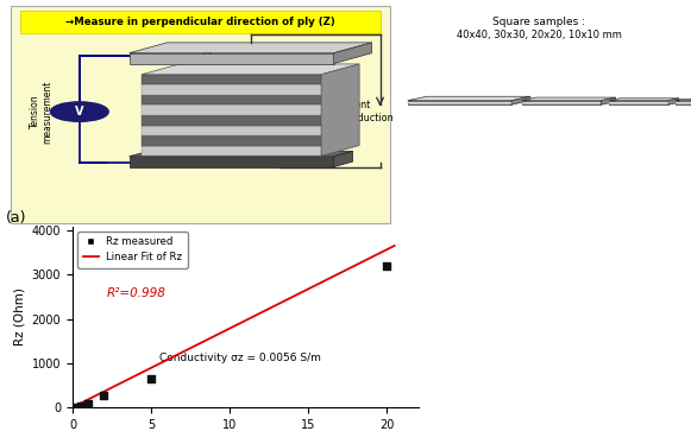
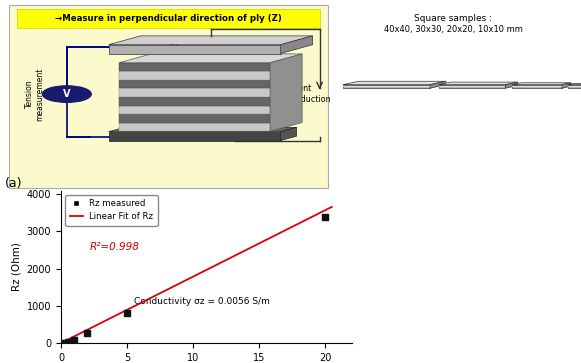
5: 650 -> 800
20: 3200 -> 3400
